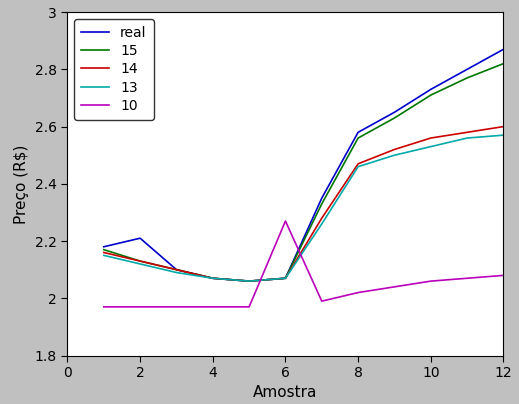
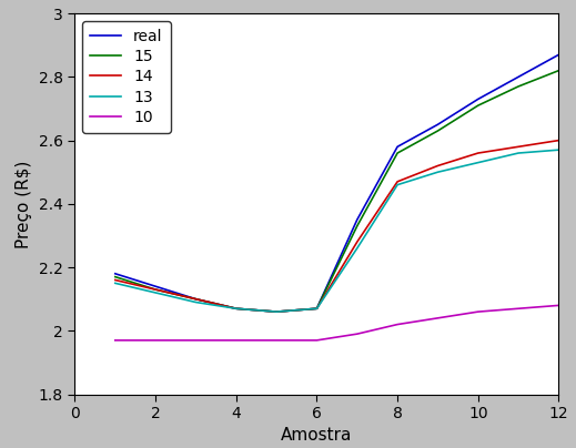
real/2: 2.21 -> 2.14
10/6: 2.27 -> 1.97
